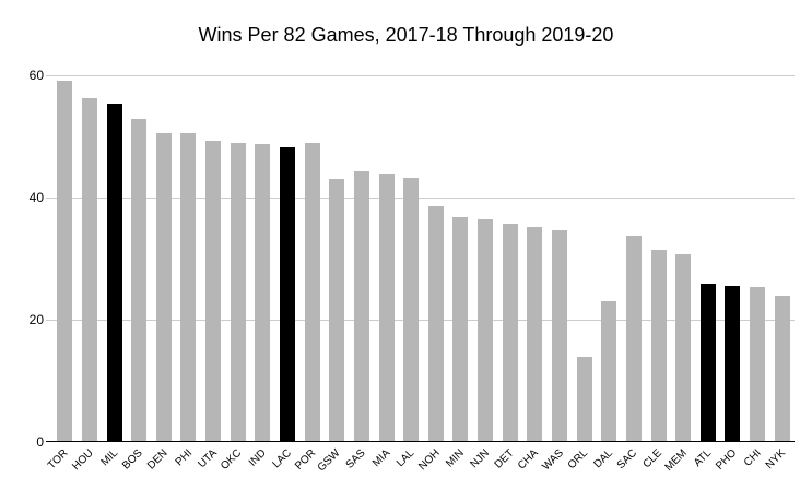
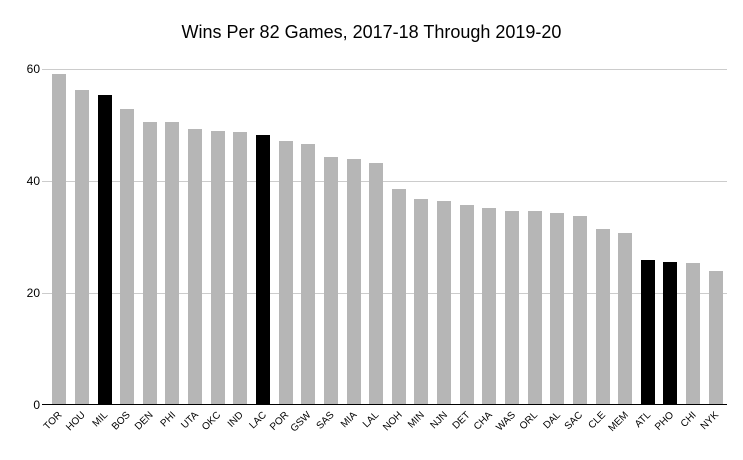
POR: 49 -> 47
GSW: 43 -> 47
ORL: 14 -> 35
DAL: 23 -> 34
